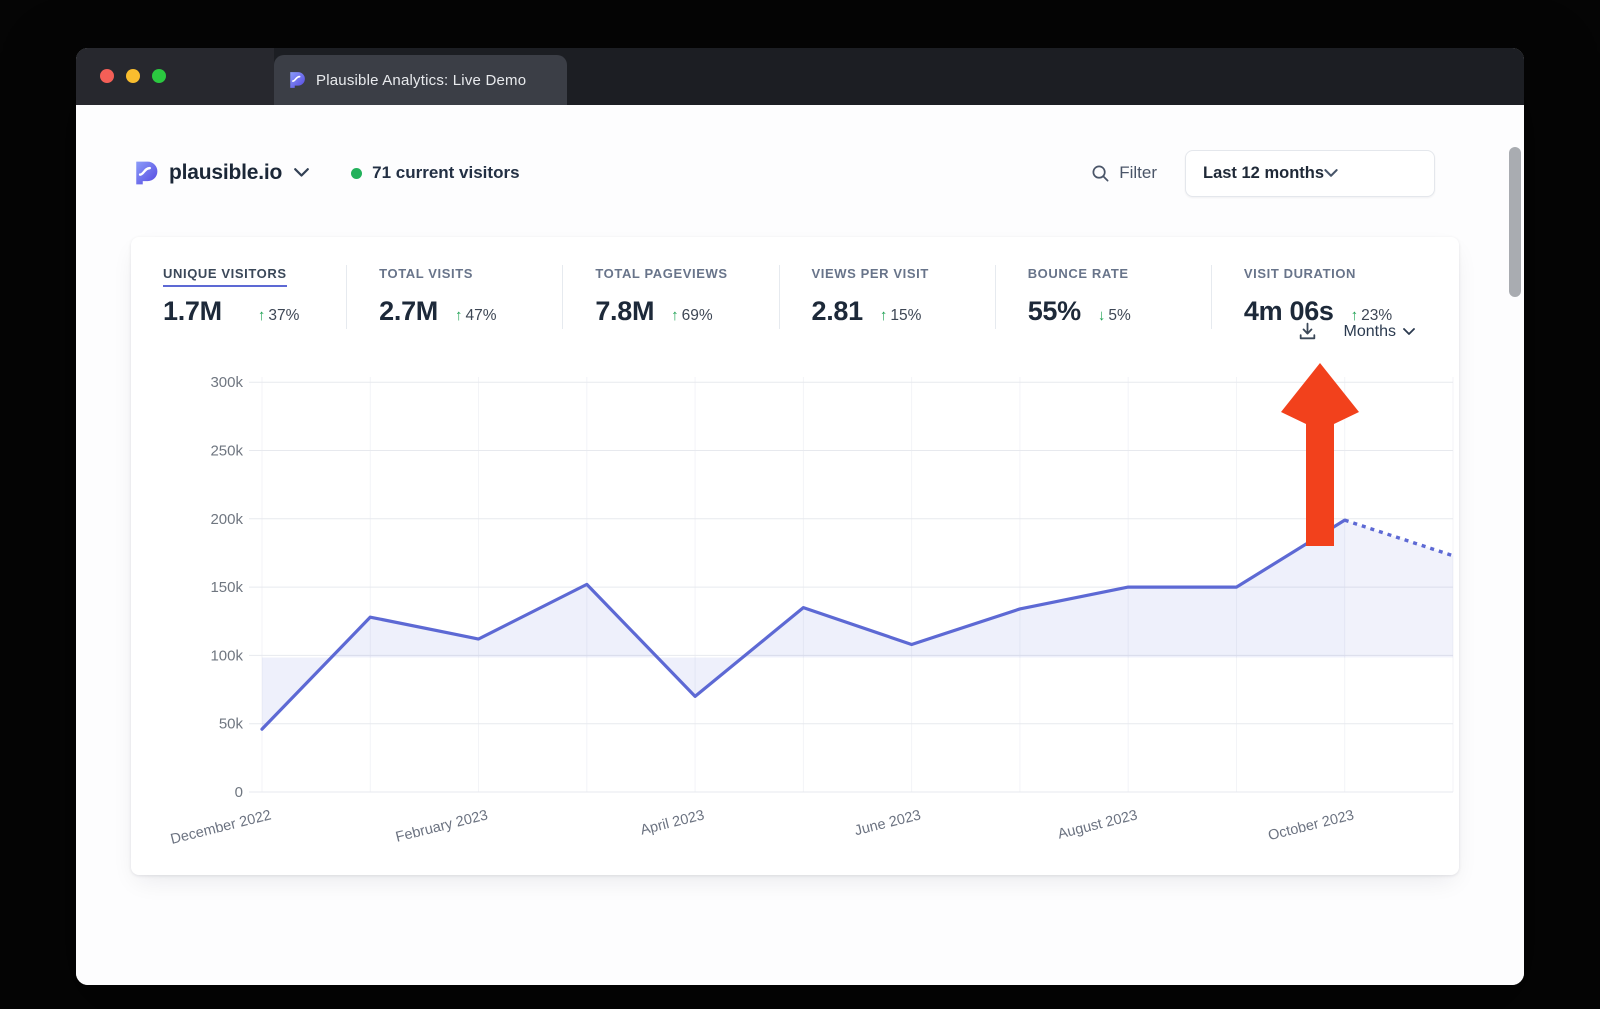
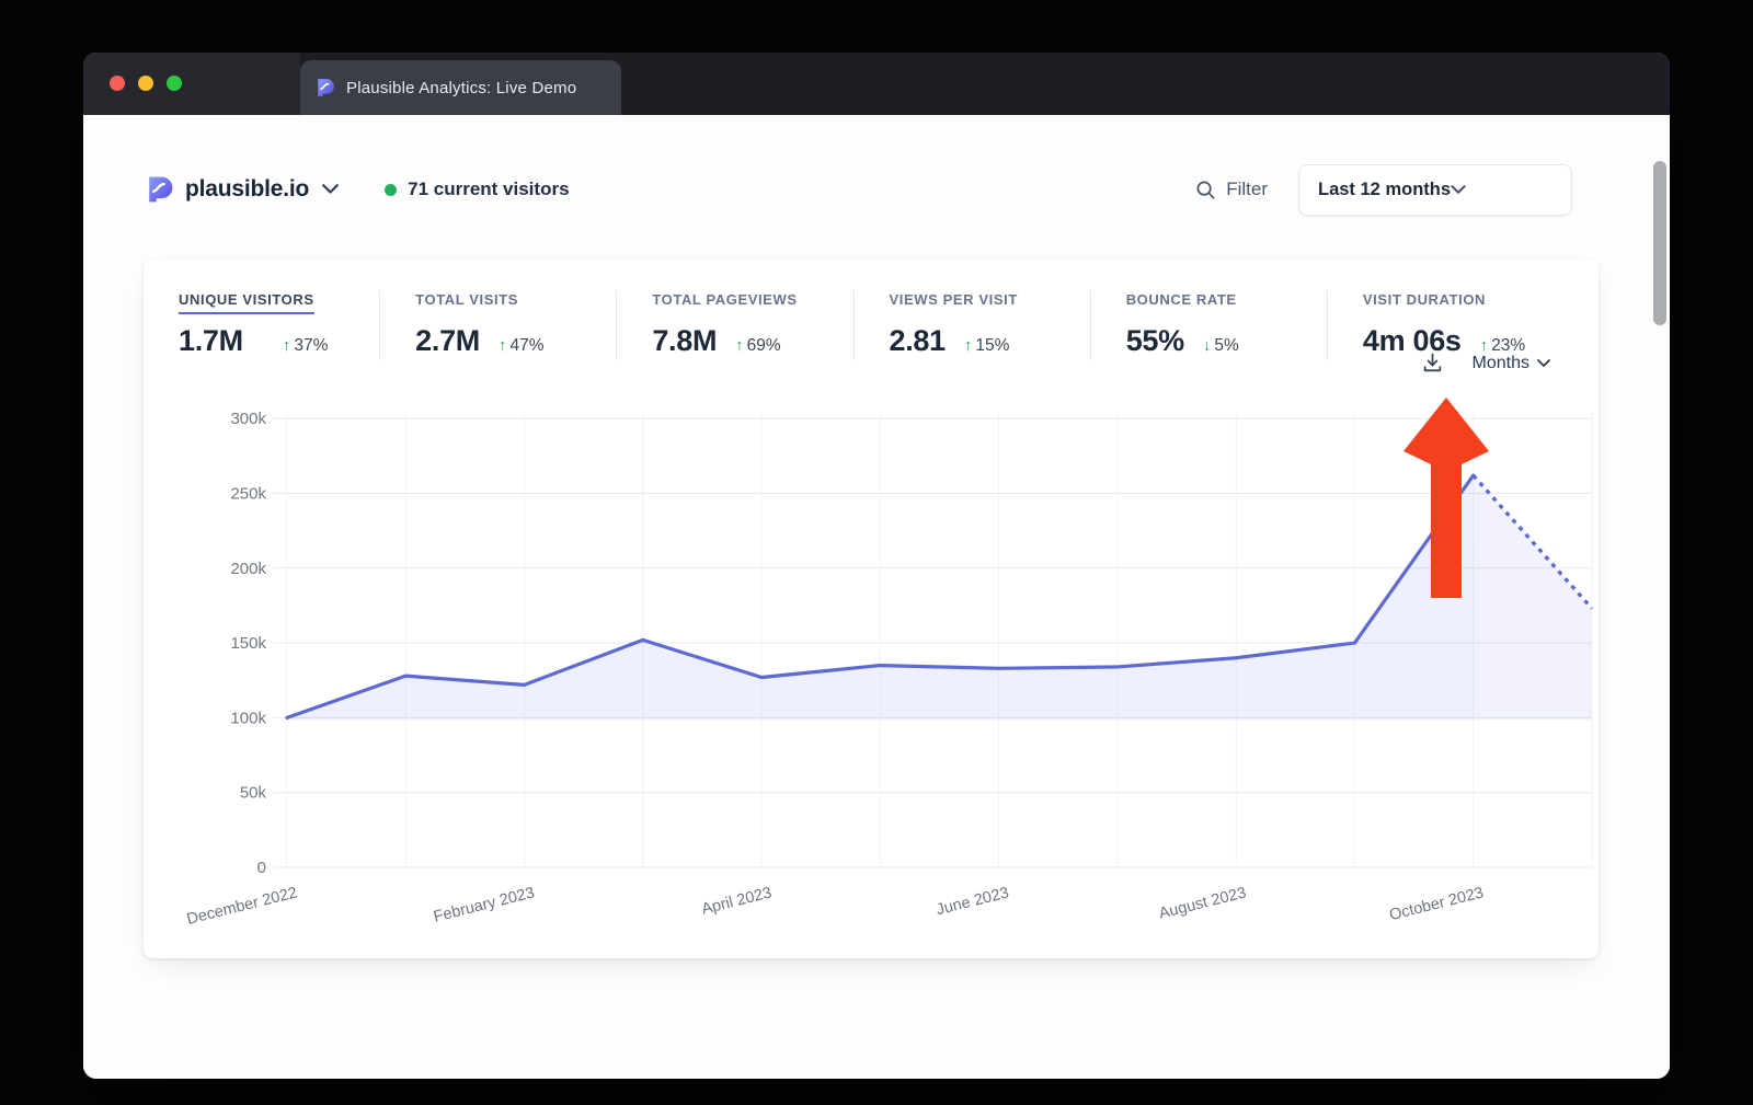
December 2022: 46k -> 100k
February 2023: 112k -> 122k
April 2023: 70k -> 127k
June 2023: 108k -> 133k
August 2023: 150k -> 140k
October 2023: 199k -> 262k
